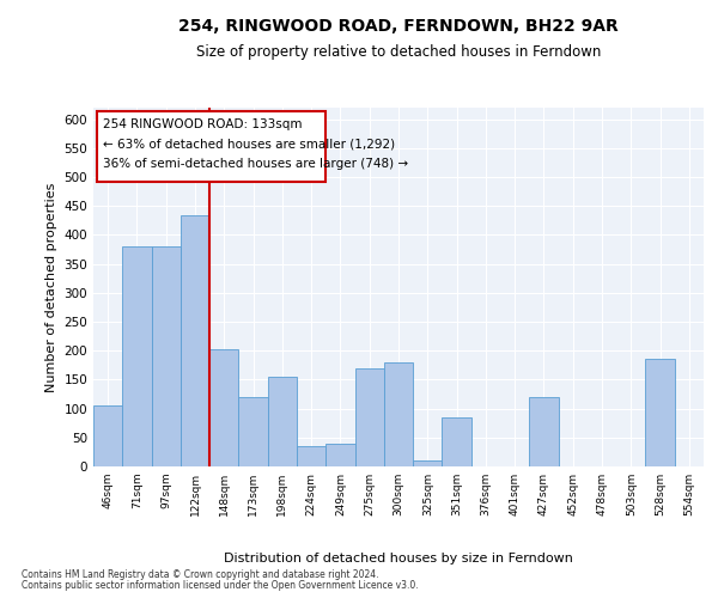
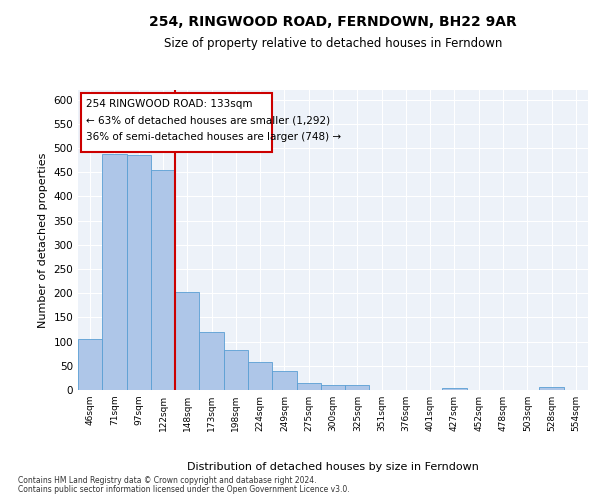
71sqm: 380 -> 487
97sqm: 380 -> 485
122sqm: 435 -> 455
198sqm: 155 -> 82
224sqm: 35 -> 57
275sqm: 170 -> 15
300sqm: 180 -> 10
351sqm: 85 -> 1
427sqm: 120 -> 5
528sqm: 185 -> 7
